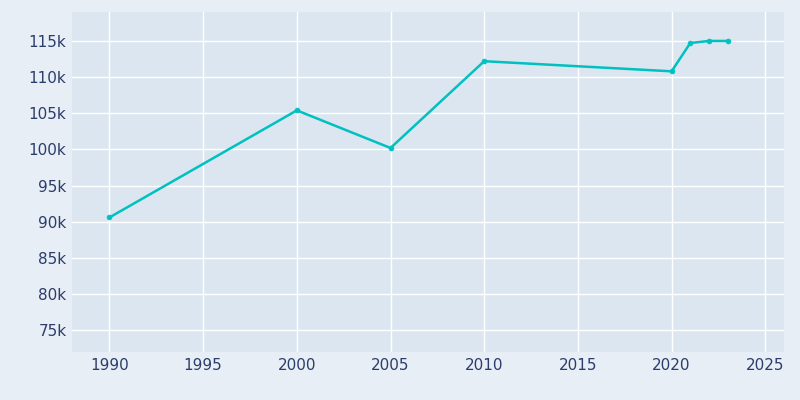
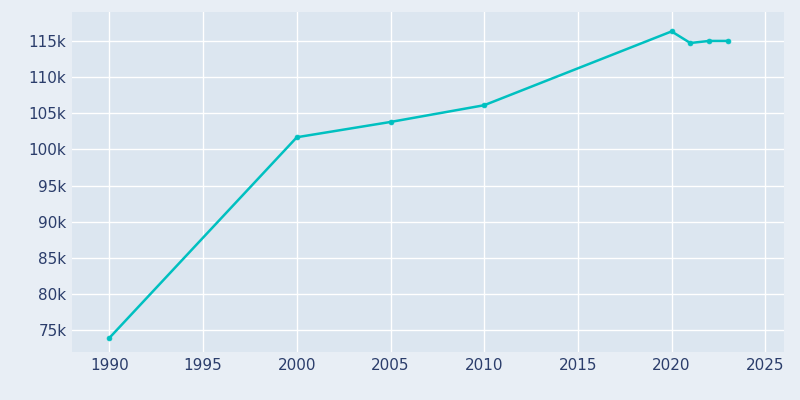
1990: 90.6k -> 74.0k
2000: 105.4k -> 101.7k
2005: 100.2k -> 103.8k
2010: 112.2k -> 106.1k
2020: 110.8k -> 116.3k
